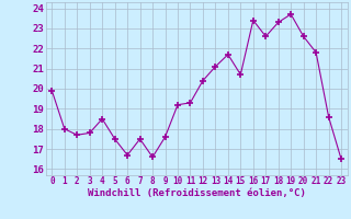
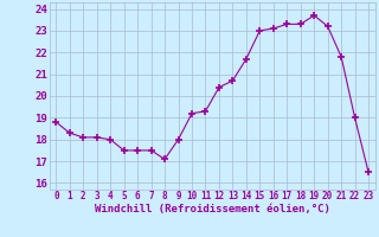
0: 19.9 -> 18.8
1: 18.0 -> 18.3
2: 17.7 -> 18.1
3: 17.8 -> 18.1
4: 18.5 -> 18.0
6: 16.7 -> 17.5
8: 16.6 -> 17.1
9: 17.6 -> 18.0
13: 21.1 -> 20.7
15: 20.7 -> 23.0
16: 23.4 -> 23.1
17: 22.6 -> 23.3
20: 22.6 -> 23.2
22: 18.6 -> 19.0
